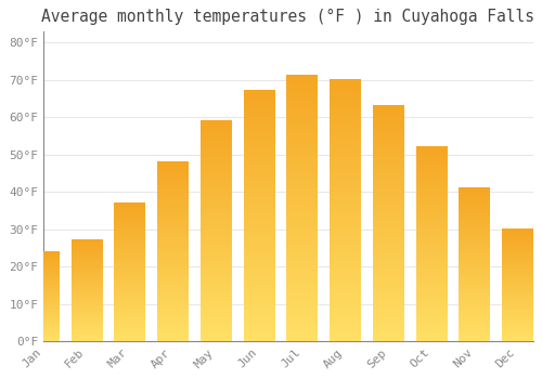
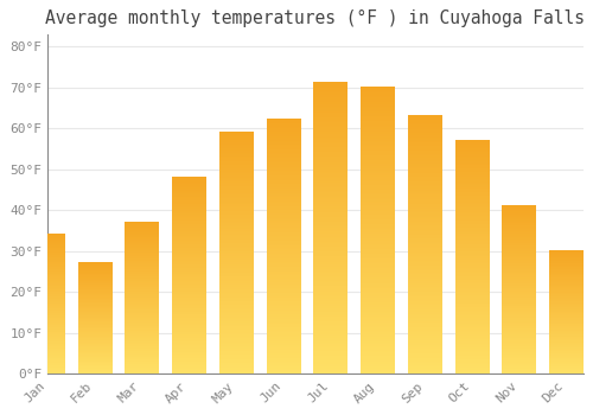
Jan: 24°F -> 34°F
Jun: 67°F -> 62°F
Oct: 52°F -> 57°F
